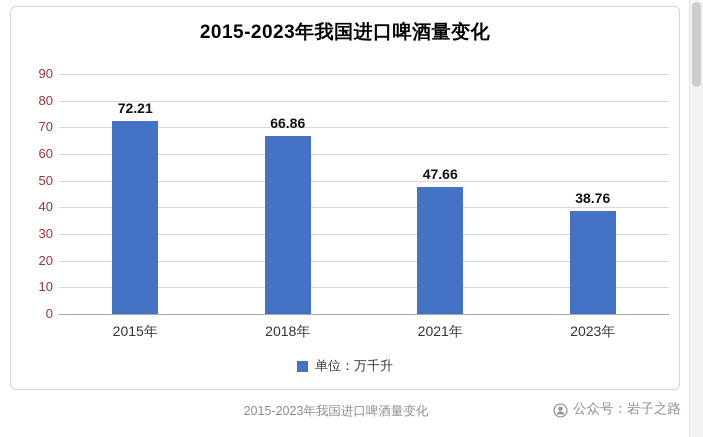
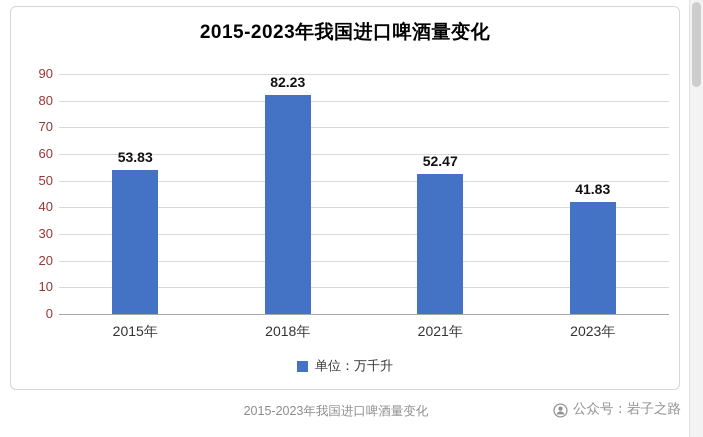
2015年: 72.21 -> 53.83
2018年: 66.86 -> 82.23
2021年: 47.66 -> 52.47
2023年: 38.76 -> 41.83
